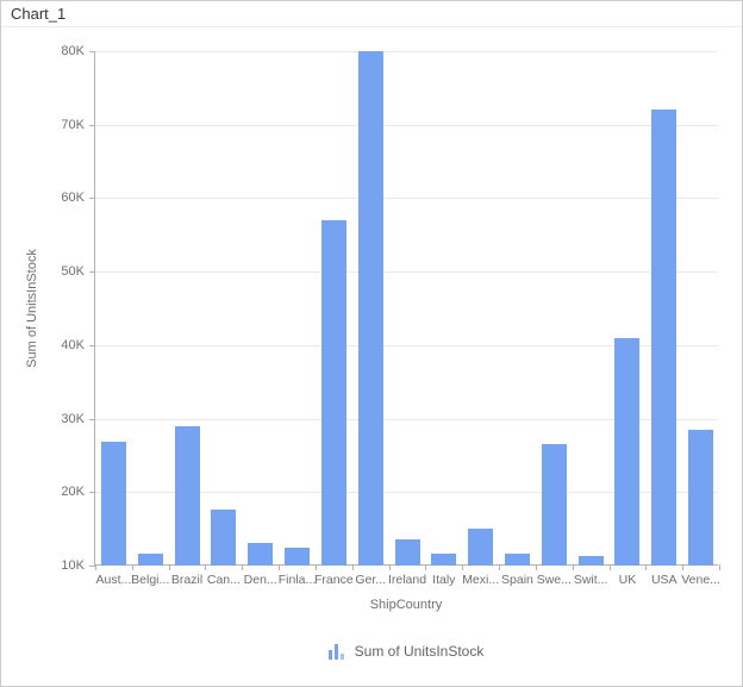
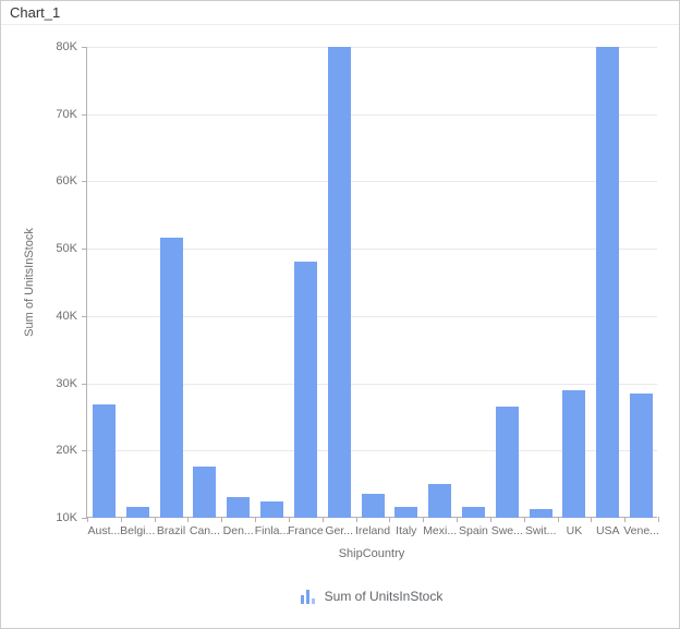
Brazil: 29K -> 52K
France: 57K -> 48K
UK: 41K -> 29K
USA: 72K -> 80K
